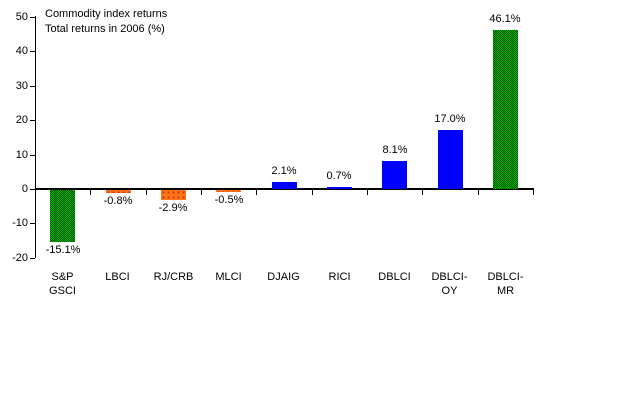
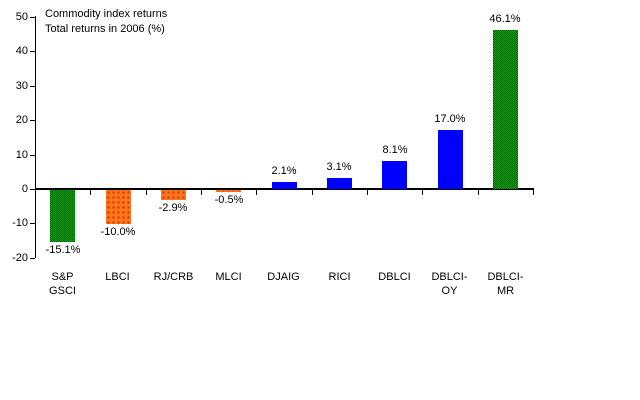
LBCI: -0.8% -> -10.0%
RICI: 0.7% -> 3.1%
